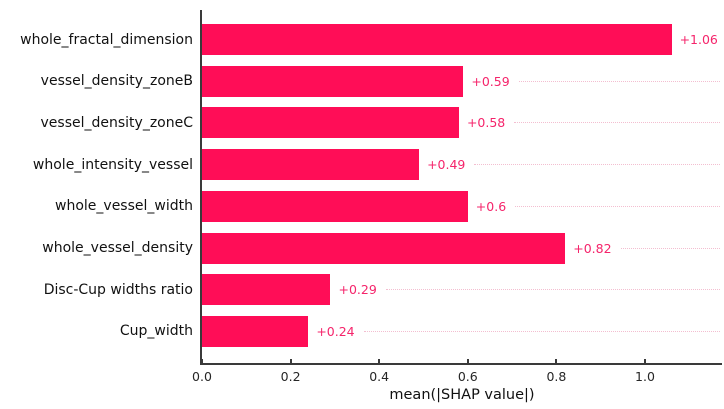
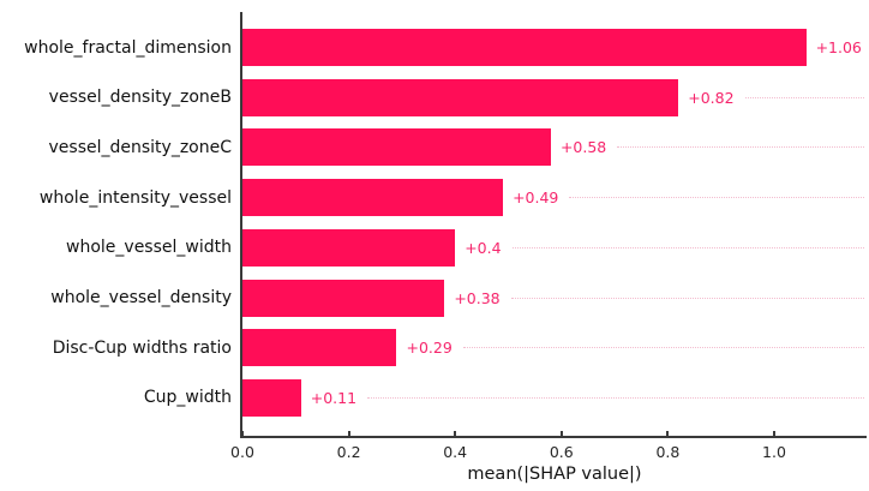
vessel_density_zoneB: +0.59 -> +0.82
whole_vessel_width: +0.6 -> +0.4
whole_vessel_density: +0.82 -> +0.38
Cup_width: +0.24 -> +0.11
